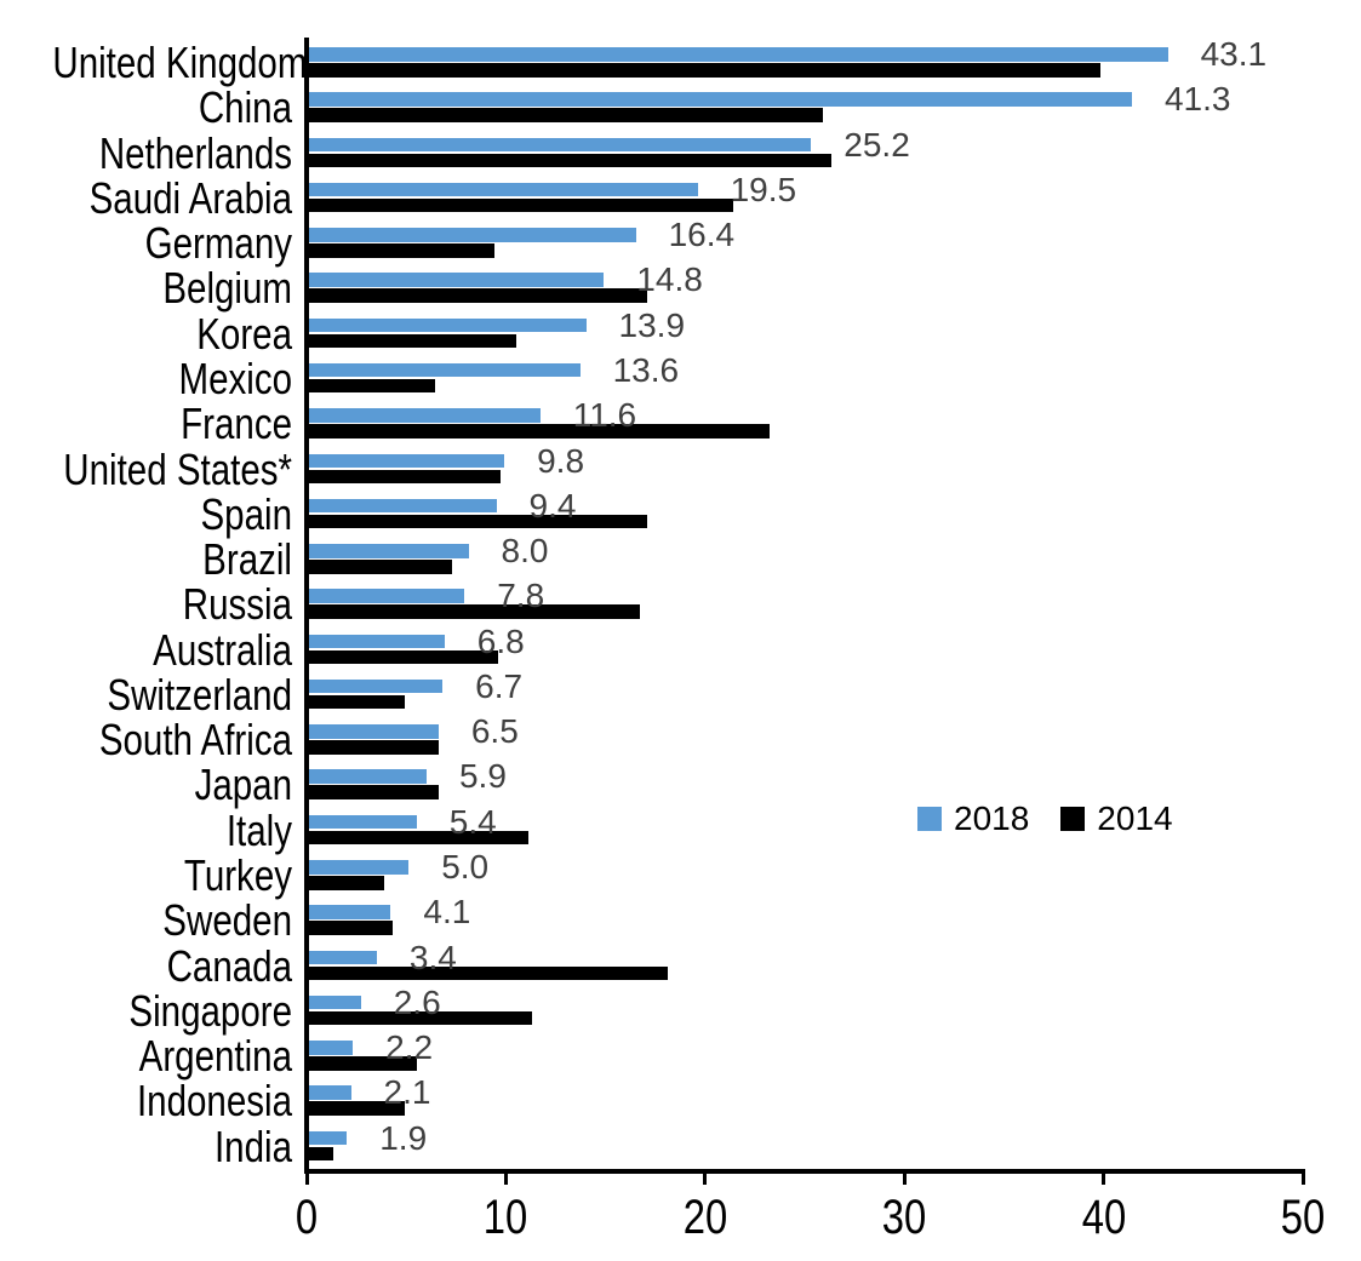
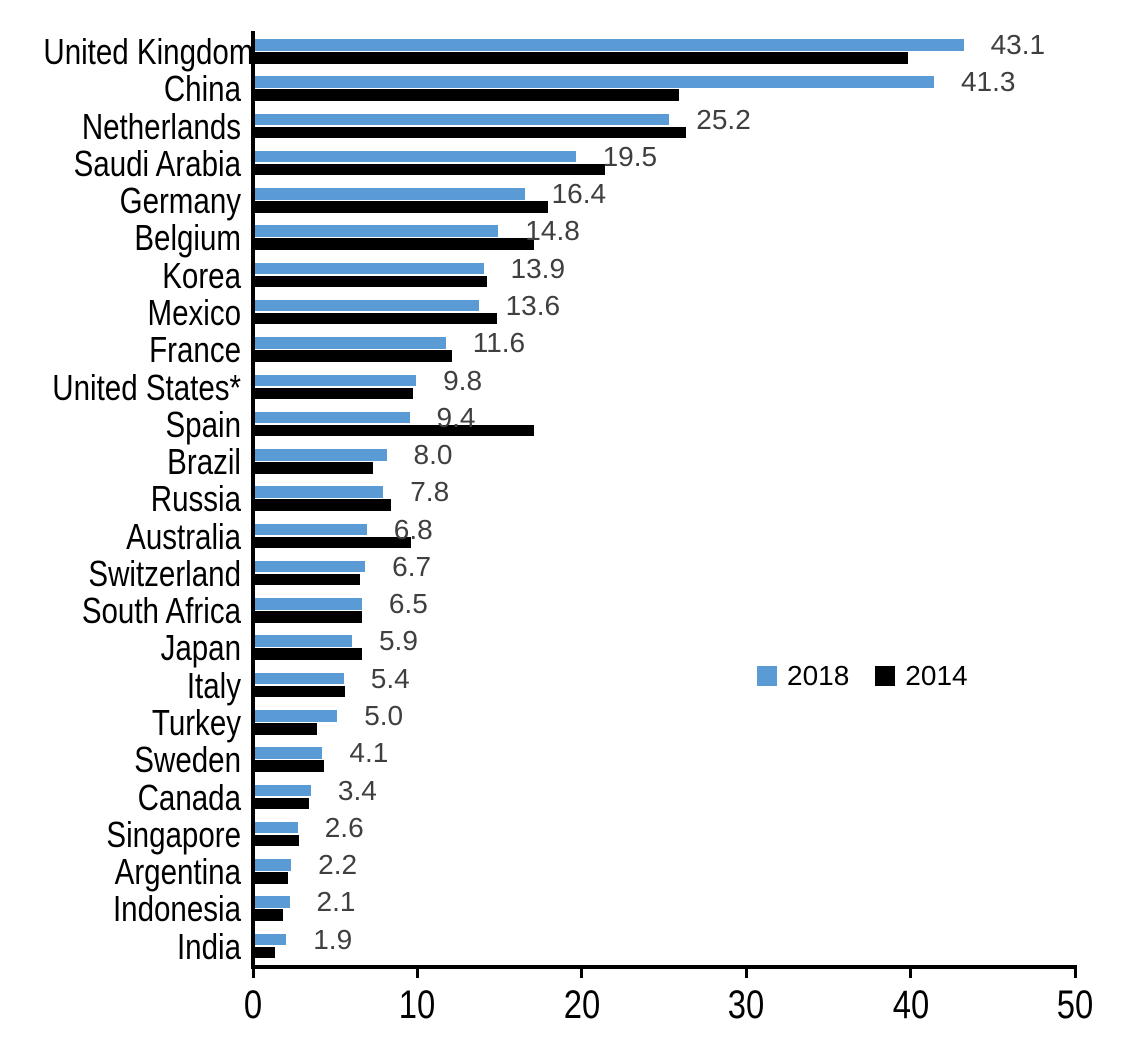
2014/Germany: 9.3 -> 17.8
2014/Korea: 10.4 -> 14.1
2014/Mexico: 6.3 -> 14.7
2014/France: 23.1 -> 12.0
2014/Russia: 16.6 -> 8.3
2014/Switzerland: 4.8 -> 6.4
2014/Italy: 11.0 -> 5.5
2014/Canada: 18.0 -> 3.3
2014/Singapore: 11.2 -> 2.7
2014/Argentina: 5.4 -> 2.0
2014/Indonesia: 4.8 -> 1.7
